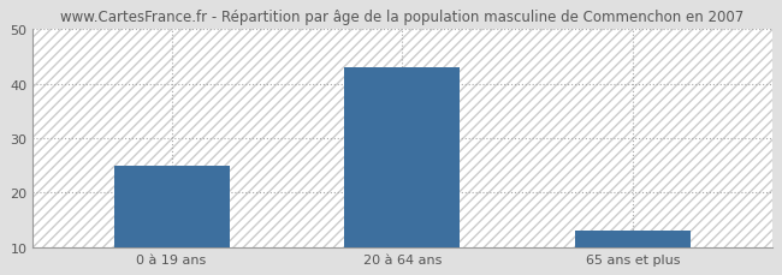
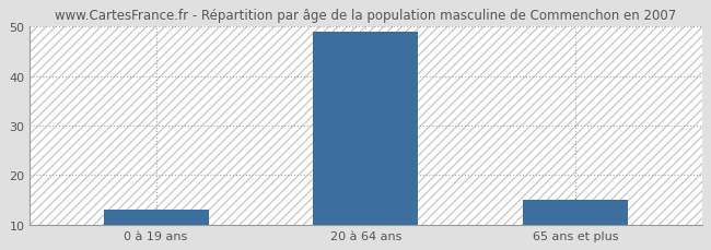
0 à 19 ans: 25 -> 13
20 à 64 ans: 43 -> 49
65 ans et plus: 13 -> 15
